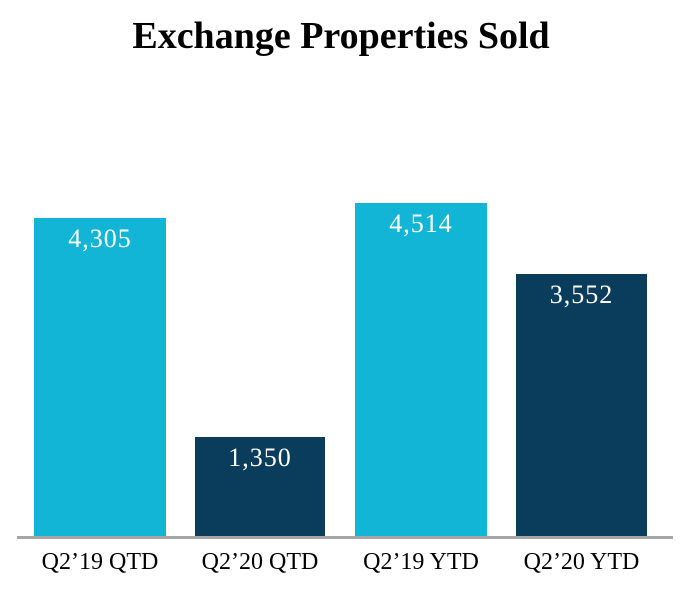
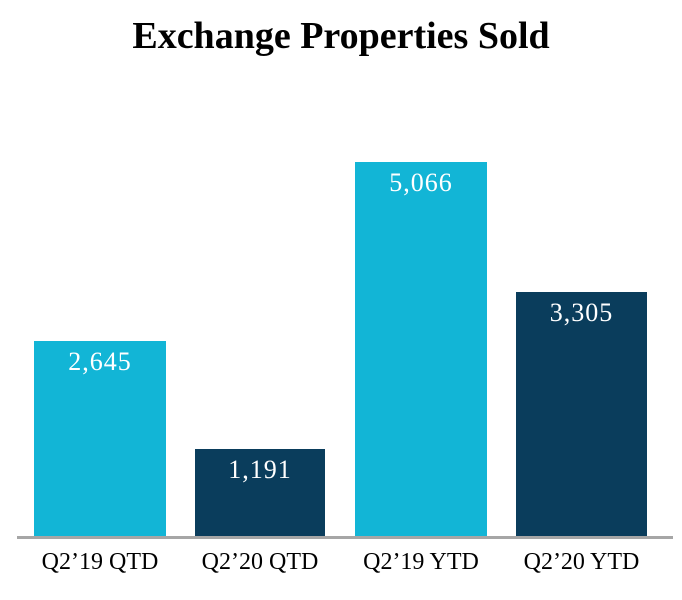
Q2’19 QTD: 4,305 -> 2,645
Q2’20 QTD: 1,350 -> 1,191
Q2’19 YTD: 4,514 -> 5,066
Q2’20 YTD: 3,552 -> 3,305
